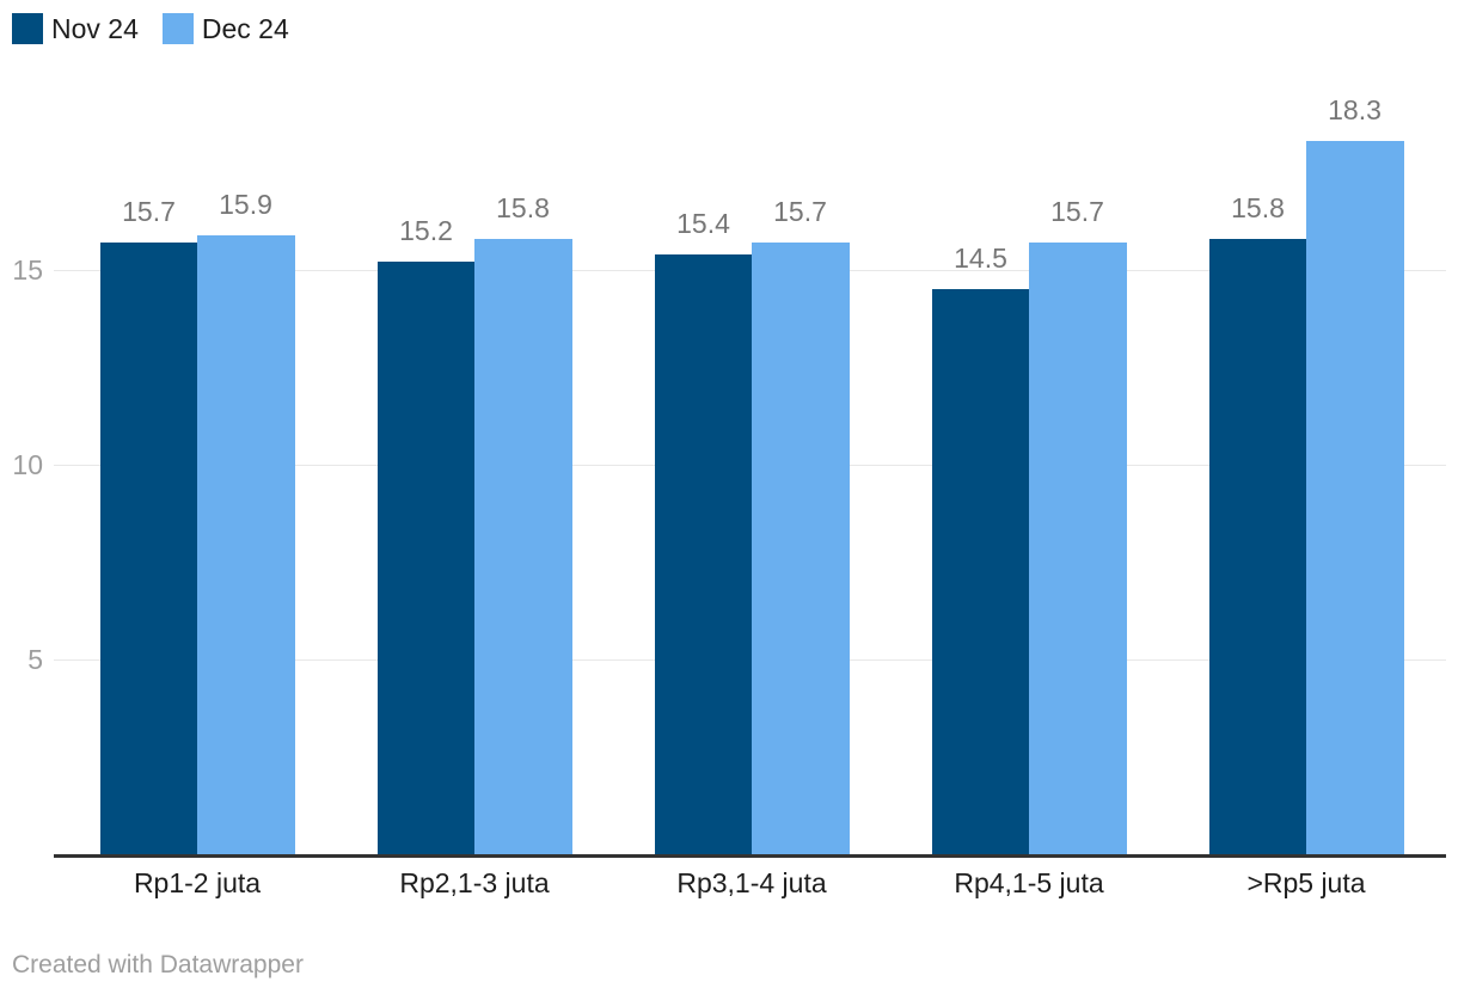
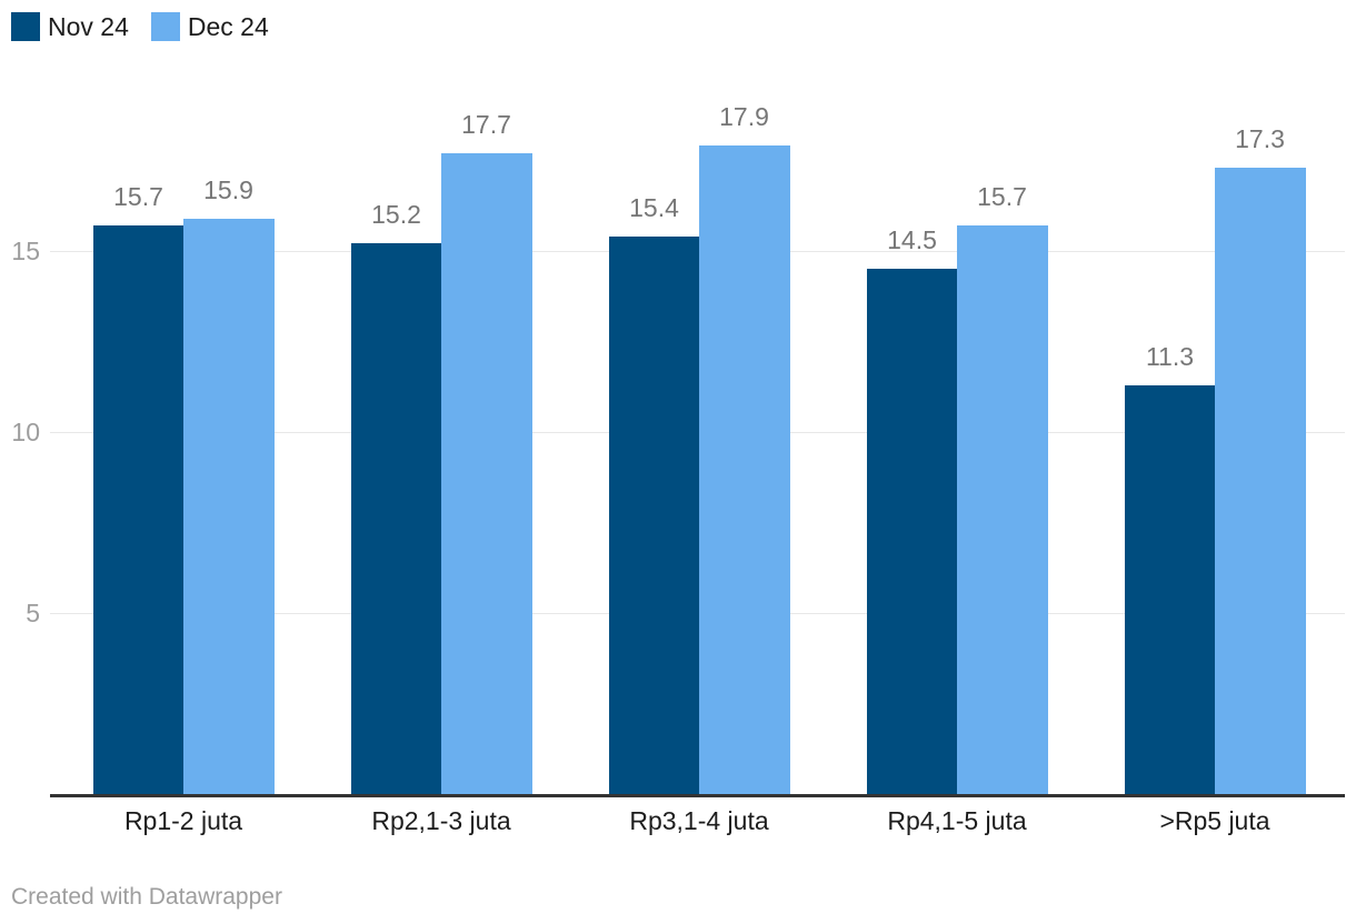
Dec 24/Rp2,1-3 juta: 15.8 -> 17.7
Dec 24/Rp3,1-4 juta: 15.7 -> 17.9
Nov 24/>Rp5 juta: 15.8 -> 11.3
Dec 24/>Rp5 juta: 18.3 -> 17.3
